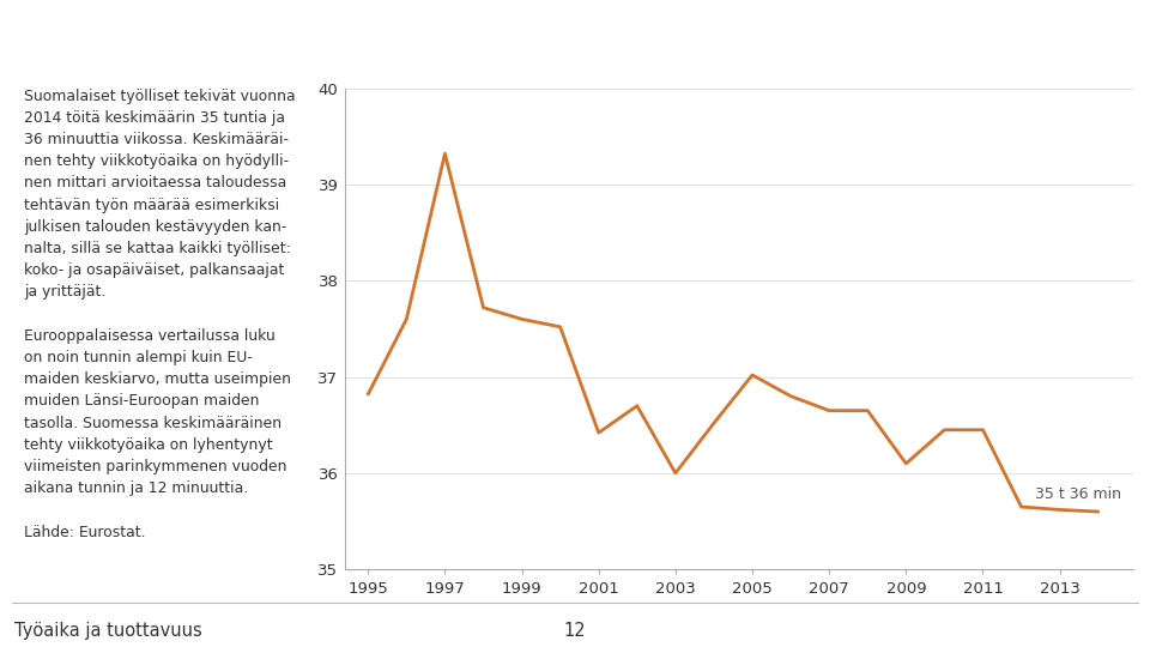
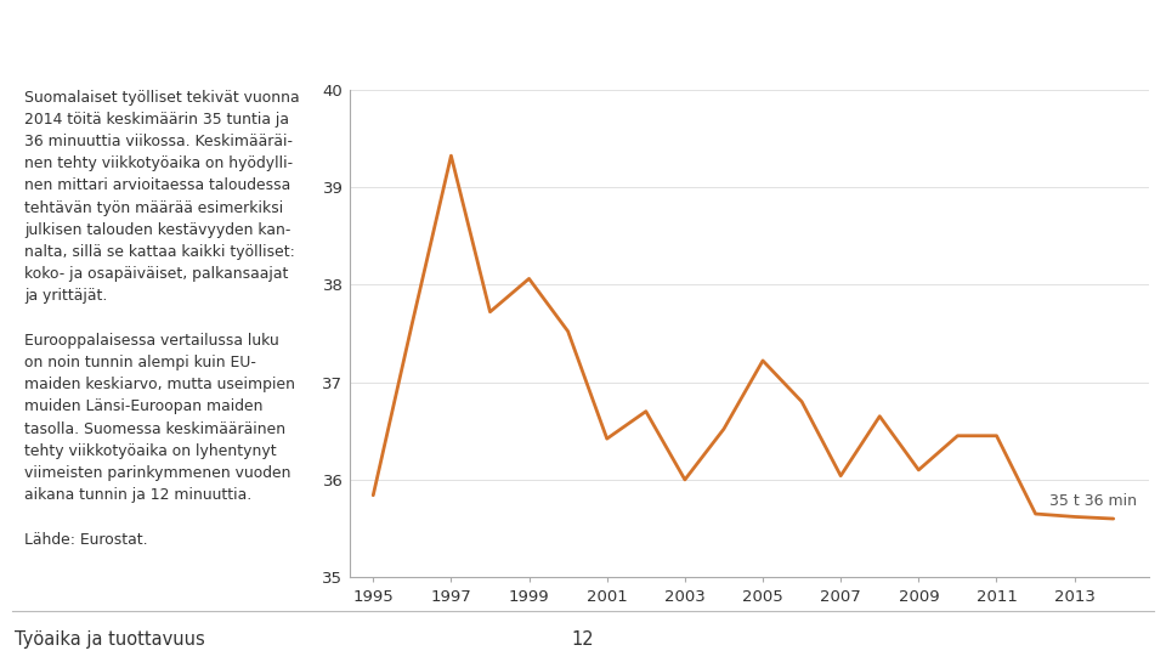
1995: 36.82 -> 35.84
1999: 37.60 -> 38.06
2005: 37.02 -> 37.22
2007: 36.65 -> 36.04
